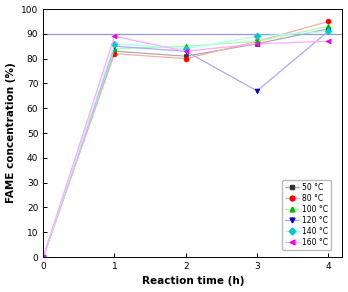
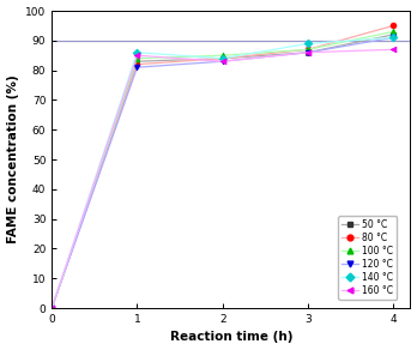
120 °C/1: 85 -> 81
160 °C/1: 89 -> 85
50 °C/2: 81 -> 84
80 °C/2: 80 -> 84
120 °C/3: 67 -> 86
